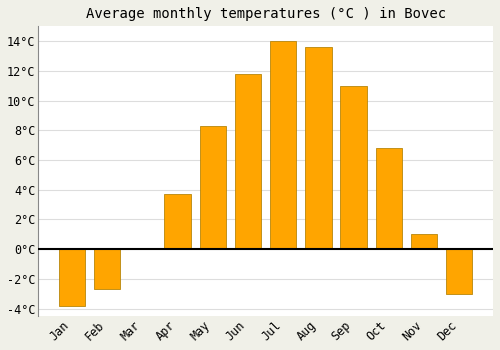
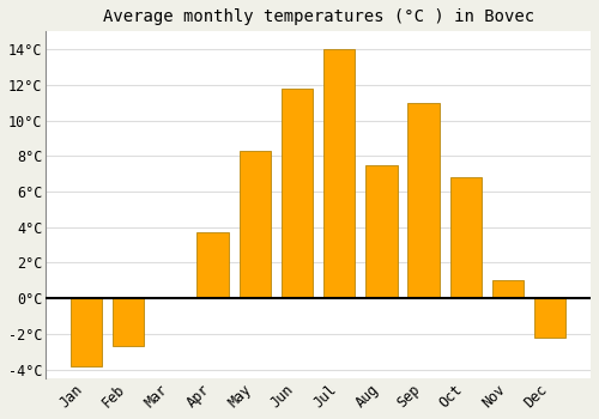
Aug: 13.6°C -> 7.5°C
Dec: -3.0°C -> -2.2°C
